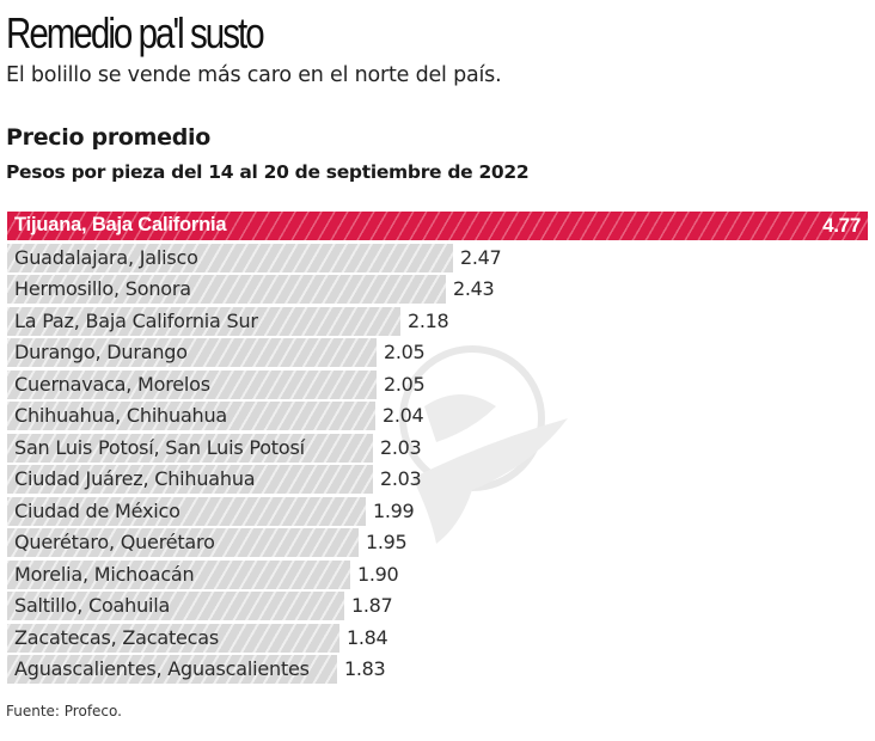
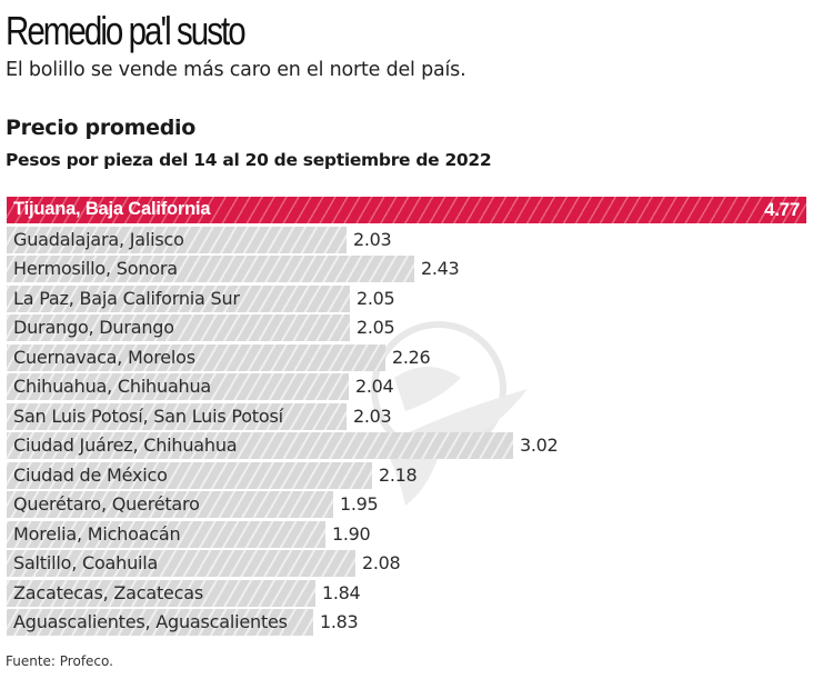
Guadalajara, Jalisco: 2.47 -> 2.03
La Paz, Baja California Sur: 2.18 -> 2.05
Cuernavaca, Morelos: 2.05 -> 2.26
Ciudad Juárez, Chihuahua: 2.03 -> 3.02
Ciudad de México: 1.99 -> 2.18
Saltillo, Coahuila: 1.87 -> 2.08
